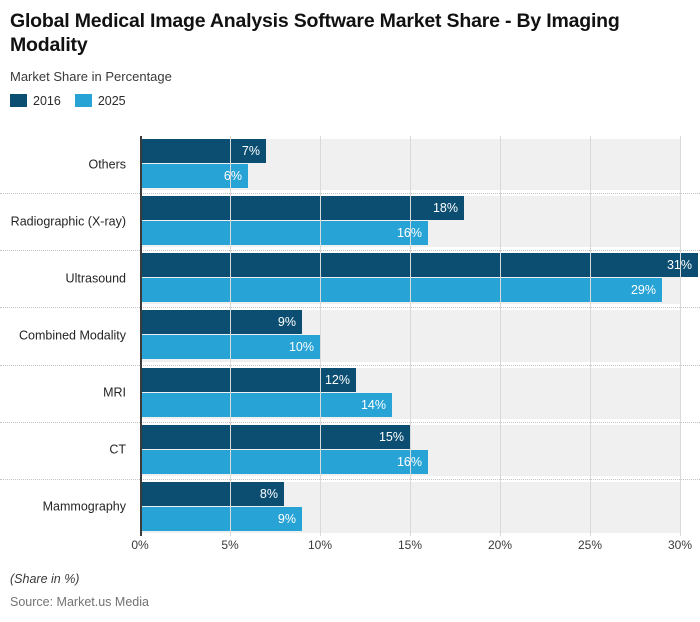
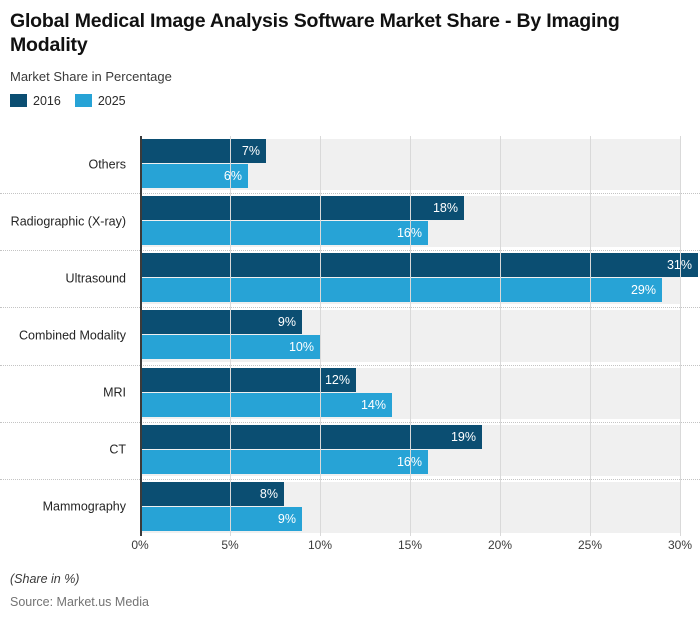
2016/CT: 15% -> 19%
